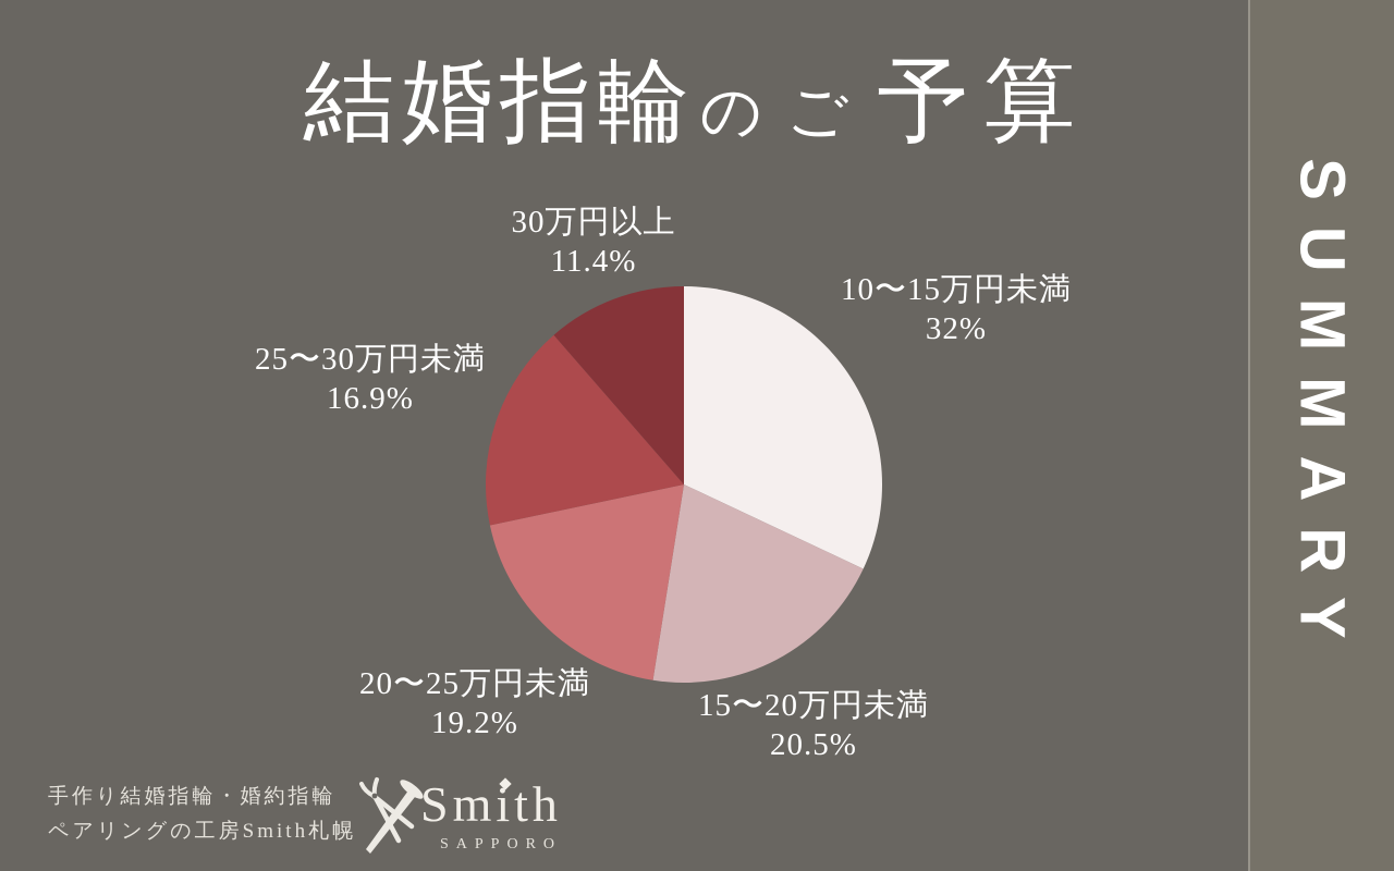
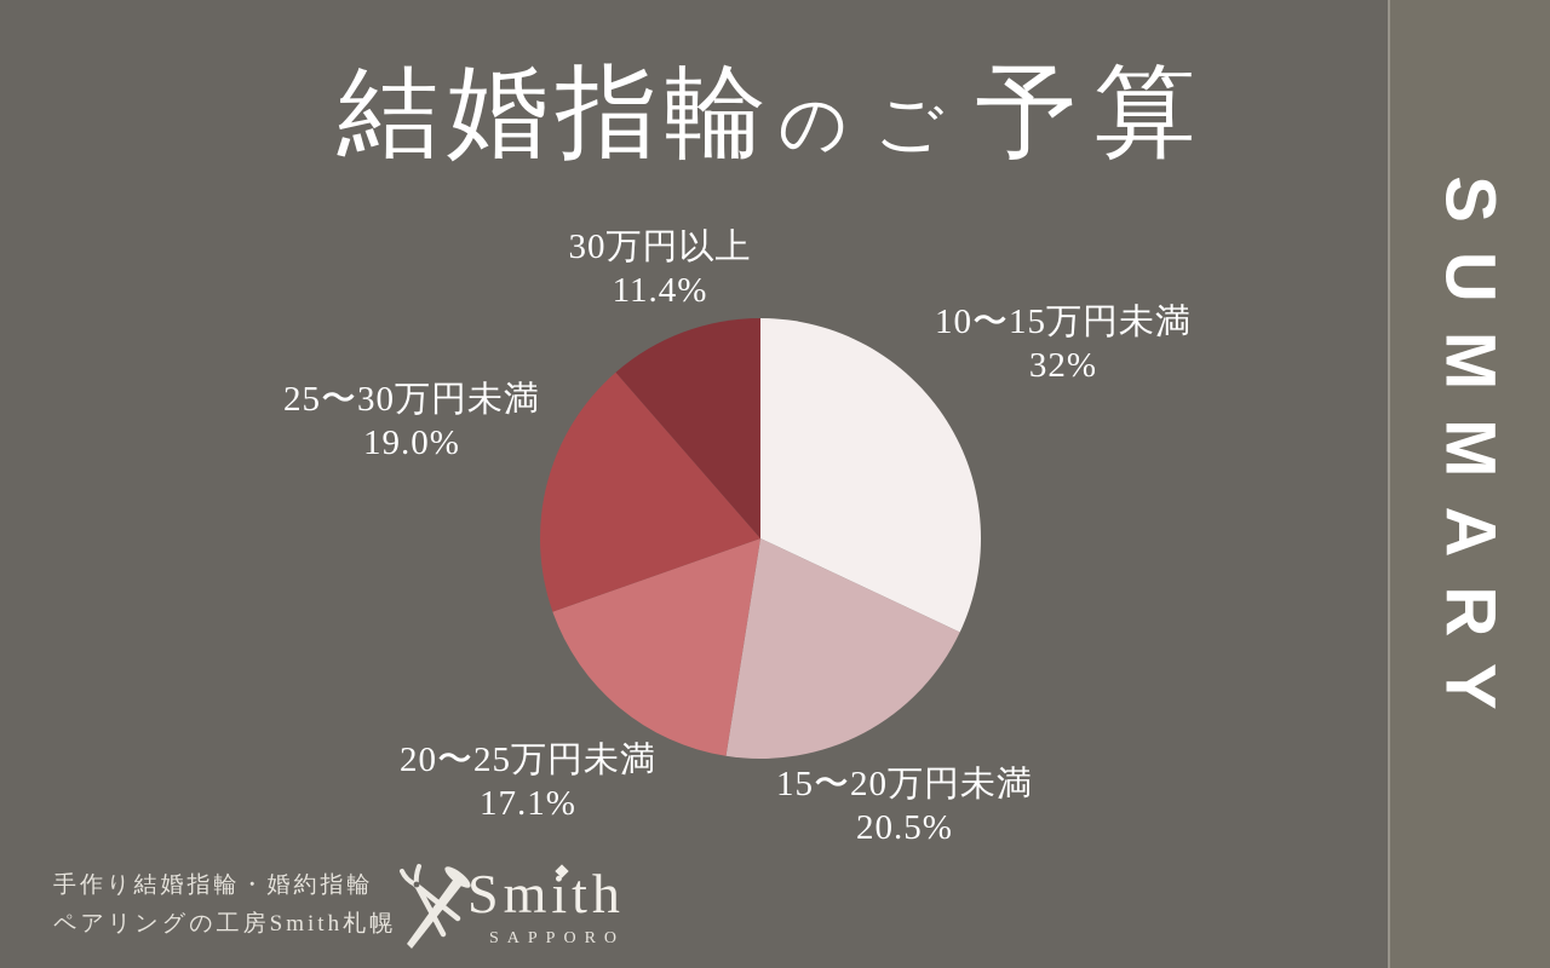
20〜25万円未満: 19.2% -> 17.1%
25〜30万円未満: 16.9% -> 19.0%
